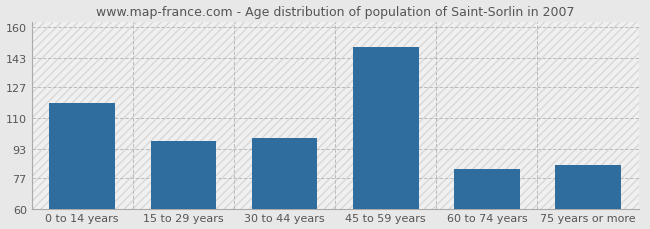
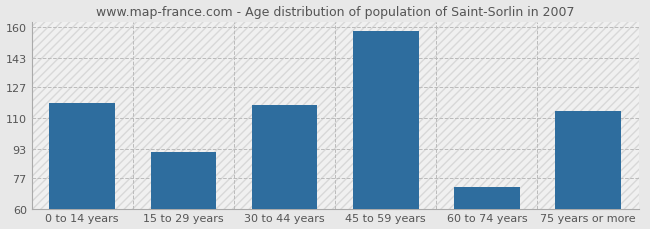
15 to 29 years: 97 -> 91
30 to 44 years: 99 -> 117
45 to 59 years: 149 -> 158
60 to 74 years: 82 -> 72
75 years or more: 84 -> 114
